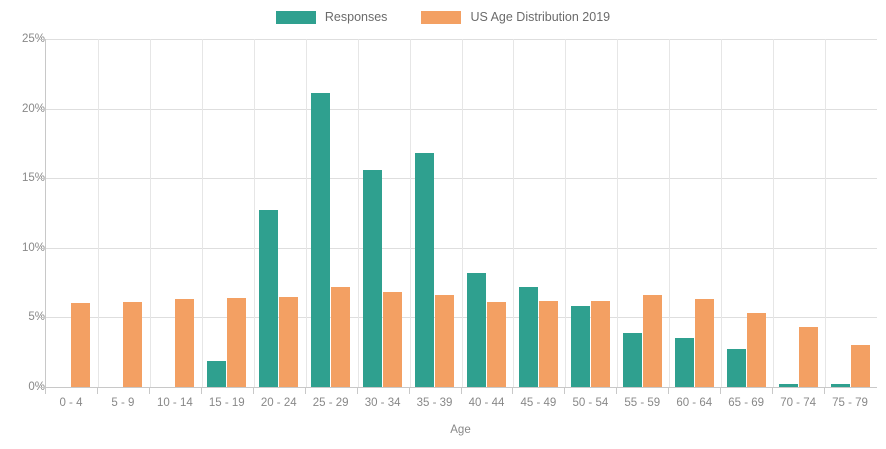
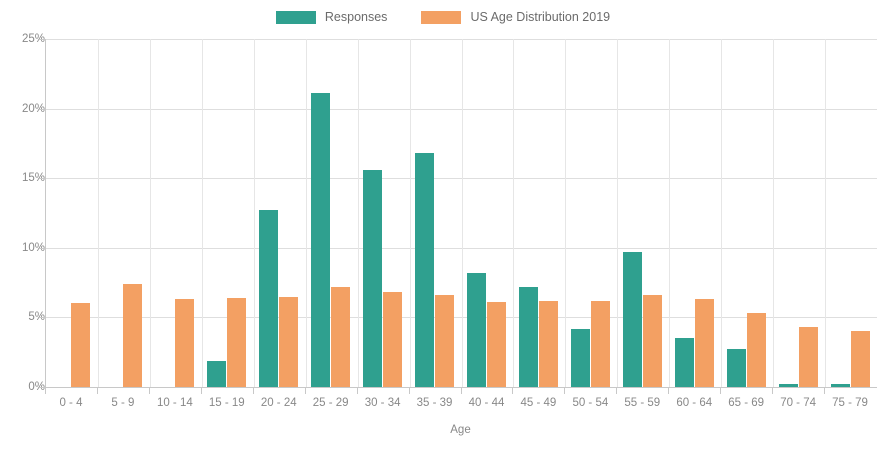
US Age Distribution 2019/5 - 9: 6.1% -> 7.4%
Responses/50 - 54: 5.8% -> 4.2%
Responses/55 - 59: 3.9% -> 9.7%
US Age Distribution 2019/75 - 79: 3.0% -> 4.0%
